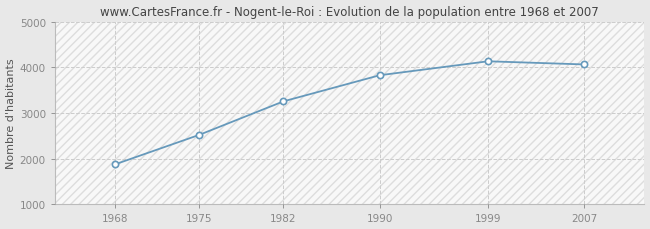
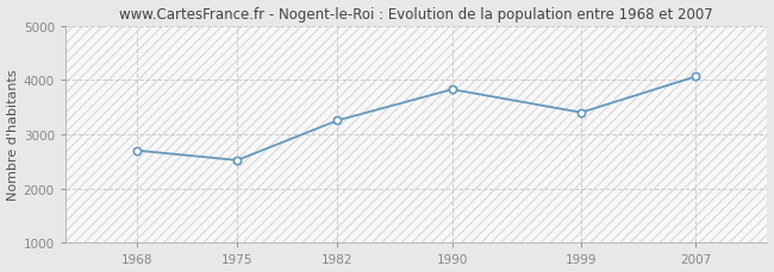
1968: 1880 -> 2700
1999: 4130 -> 3400
